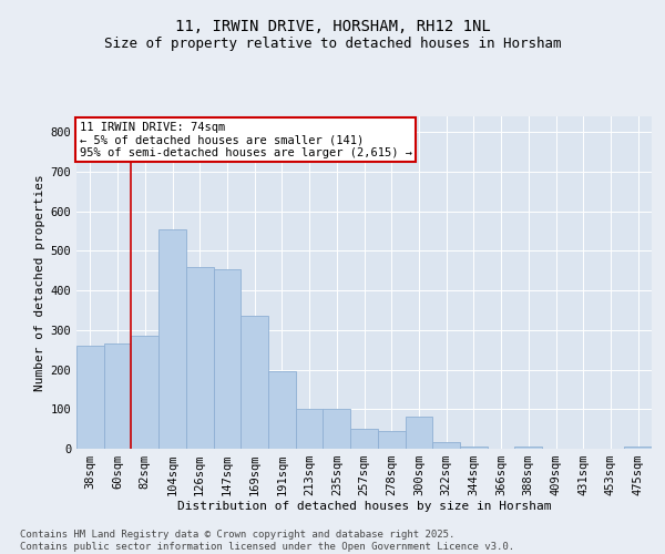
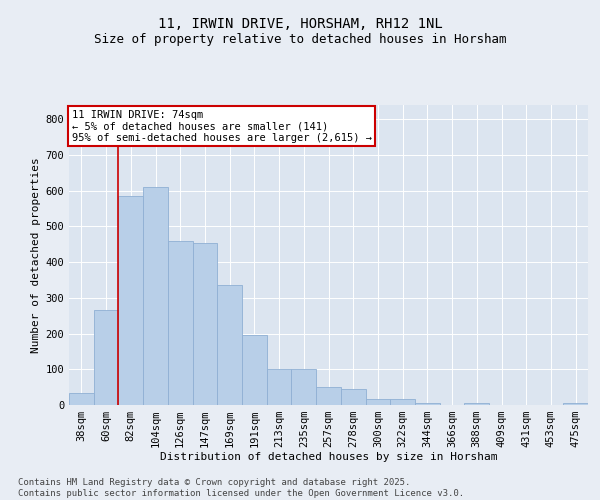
38sqm: 260 -> 35
82sqm: 285 -> 585
104sqm: 555 -> 610
300sqm: 80 -> 18
